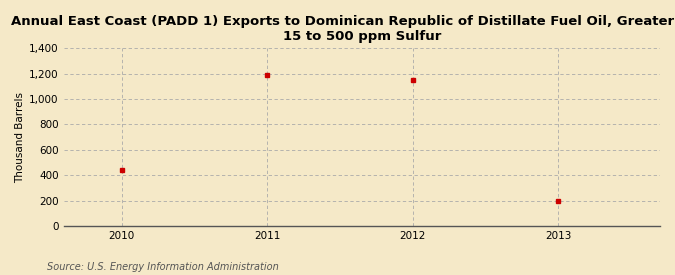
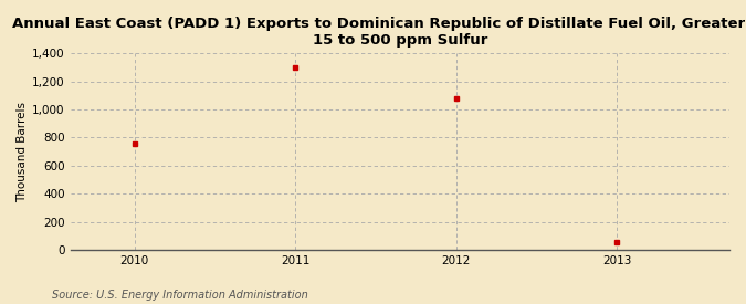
2010: 440 -> 750
2011: 1,190 -> 1,300
2012: 1,150 -> 1,080
2013: 200 -> 60
